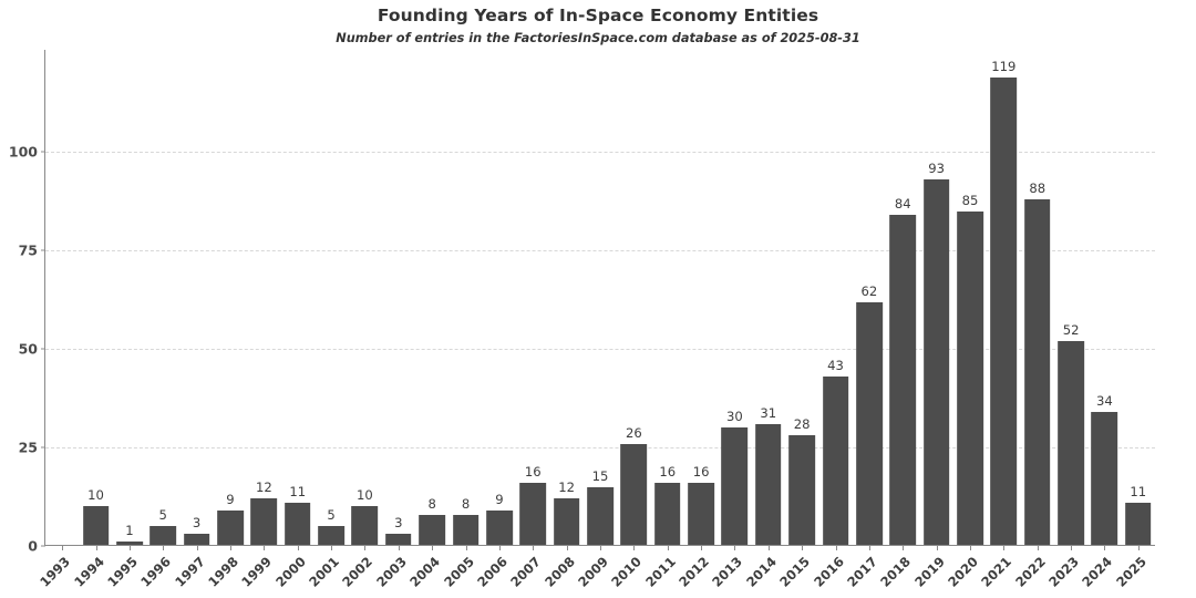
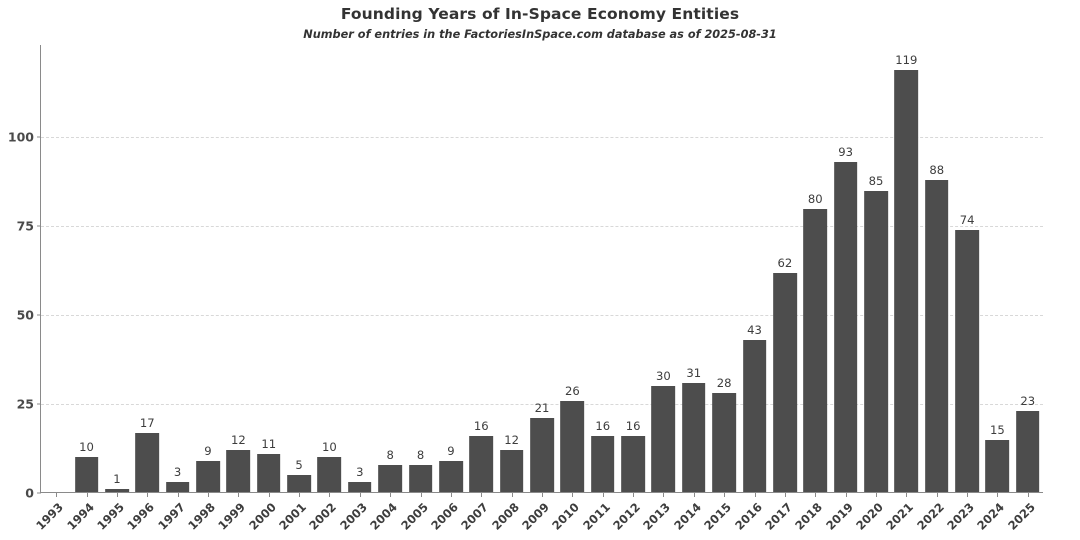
1996: 5 -> 17
2009: 15 -> 21
2018: 84 -> 80
2023: 52 -> 74
2024: 34 -> 15
2025: 11 -> 23
